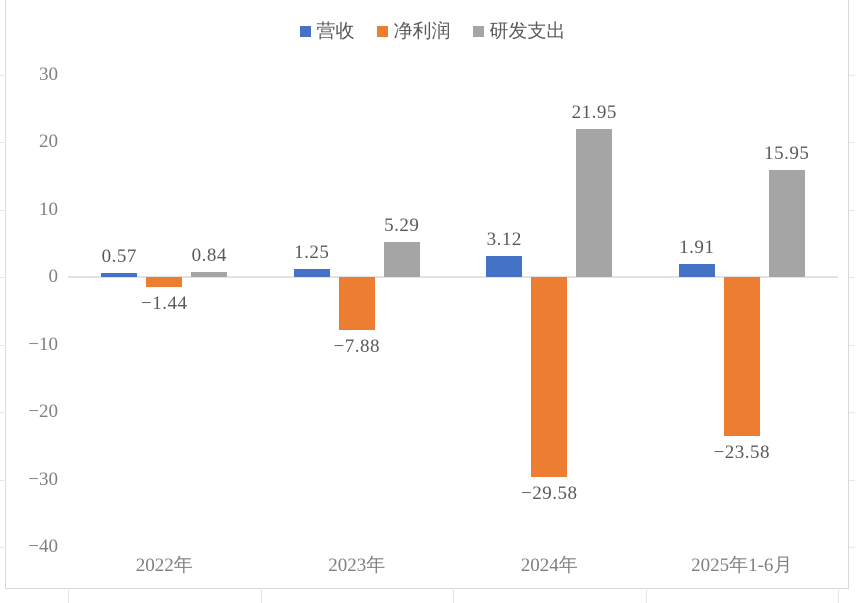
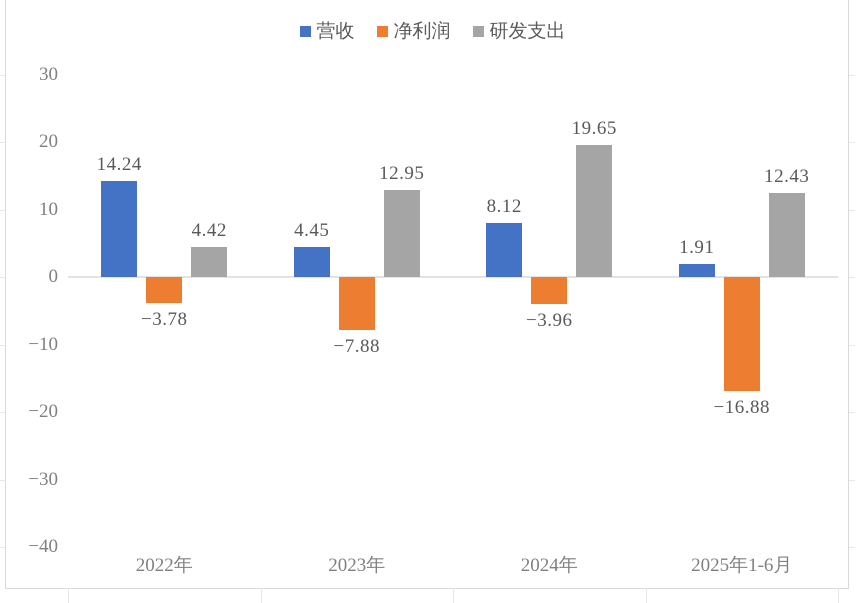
营收/2022年: 0.57 -> 14.24
净利润/2022年: −1.44 -> −3.78
研发支出/2022年: 0.84 -> 4.42
营收/2023年: 1.25 -> 4.45
研发支出/2023年: 5.29 -> 12.95
营收/2024年: 3.12 -> 8.12
净利润/2024年: −29.58 -> −3.96
研发支出/2024年: 21.95 -> 19.65
净利润/2025年1-6月: −23.58 -> −16.88
研发支出/2025年1-6月: 15.95 -> 12.43
